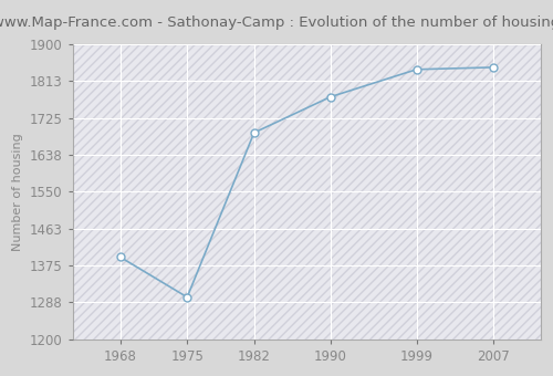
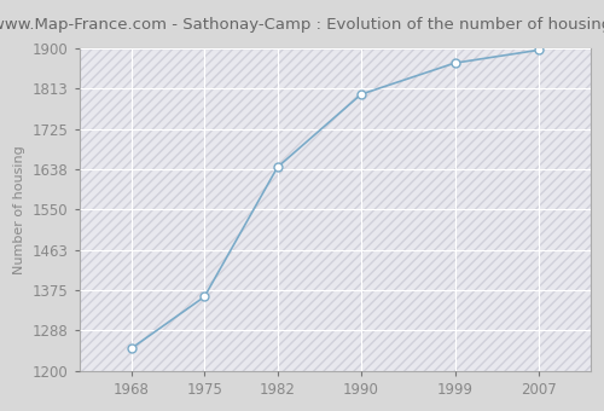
1968: 1395 -> 1249
1975: 1300 -> 1361
1982: 1690 -> 1642
1990: 1775 -> 1800
1999: 1840 -> 1868
2007: 1845 -> 1896
